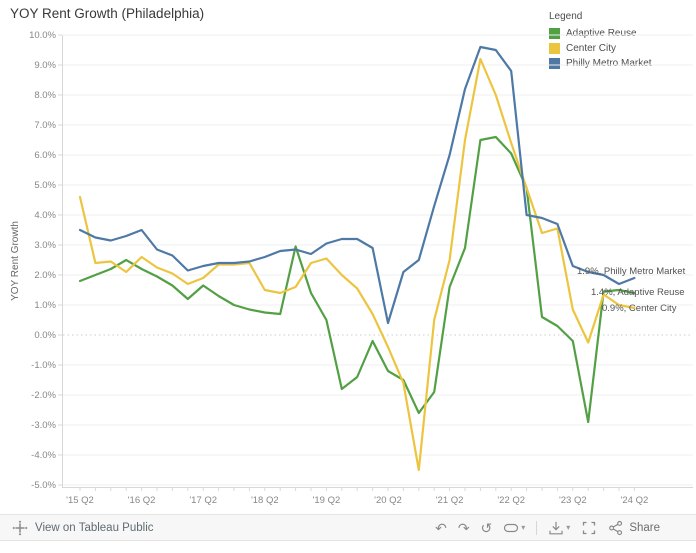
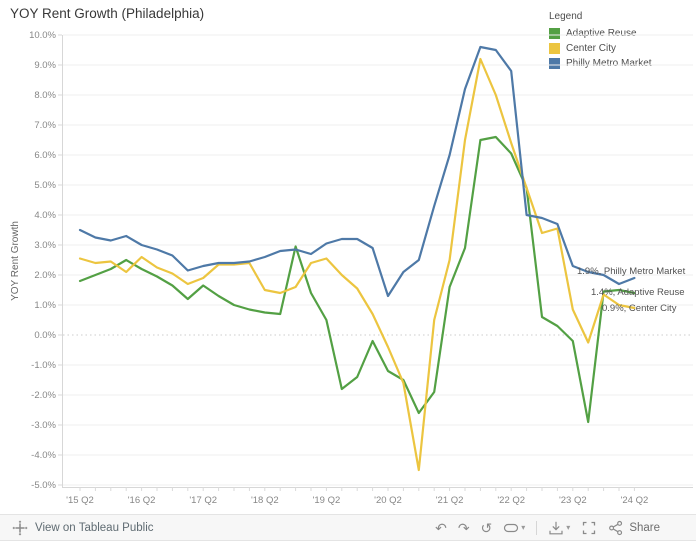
Center City/'15 Q2: 4.6% -> 2.5%
Philly Metro Market/'16 Q2: 3.5% -> 3.0%
Philly Metro Market/'20 Q2: 0.4% -> 1.3%
